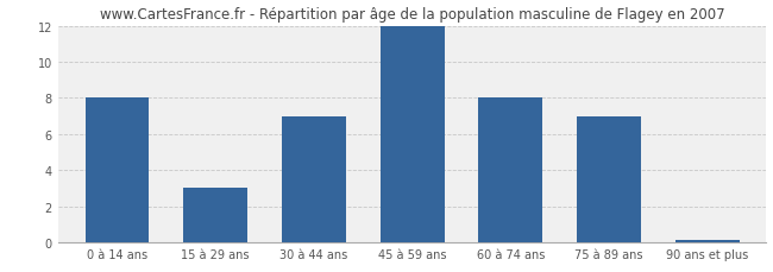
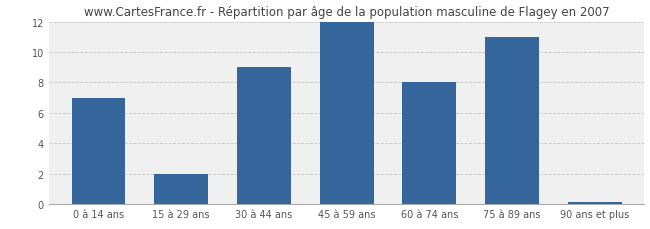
0 à 14 ans: 8.0 -> 7.0
15 à 29 ans: 3.0 -> 2.0
30 à 44 ans: 7.0 -> 9.0
75 à 89 ans: 7.0 -> 11.0
